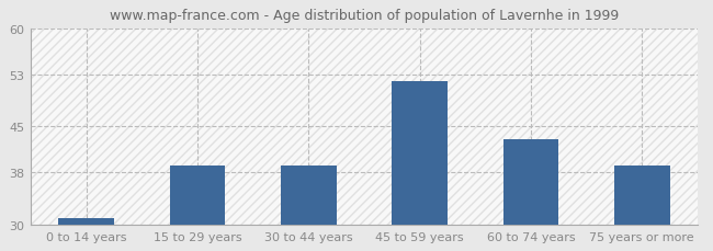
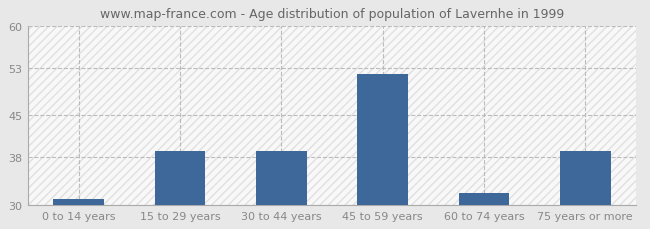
60 to 74 years: 43 -> 32
